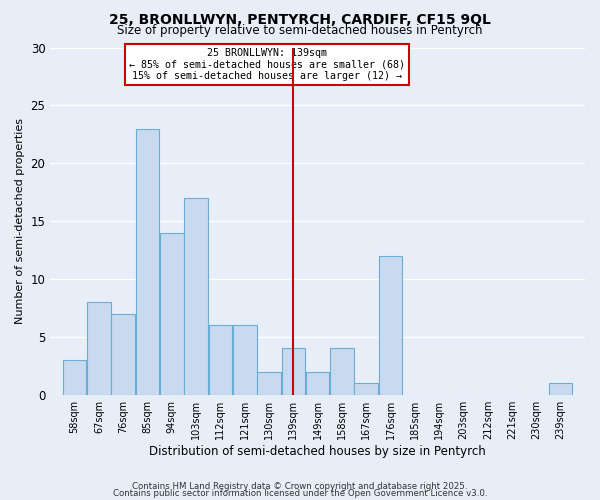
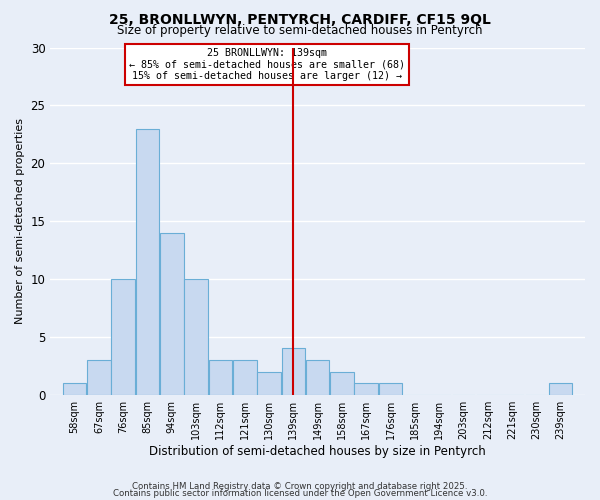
58sqm: 3 -> 1
67sqm: 8 -> 3
76sqm: 7 -> 10
103sqm: 17 -> 10
112sqm: 6 -> 3
121sqm: 6 -> 3
149sqm: 2 -> 3
158sqm: 4 -> 2
176sqm: 12 -> 1
